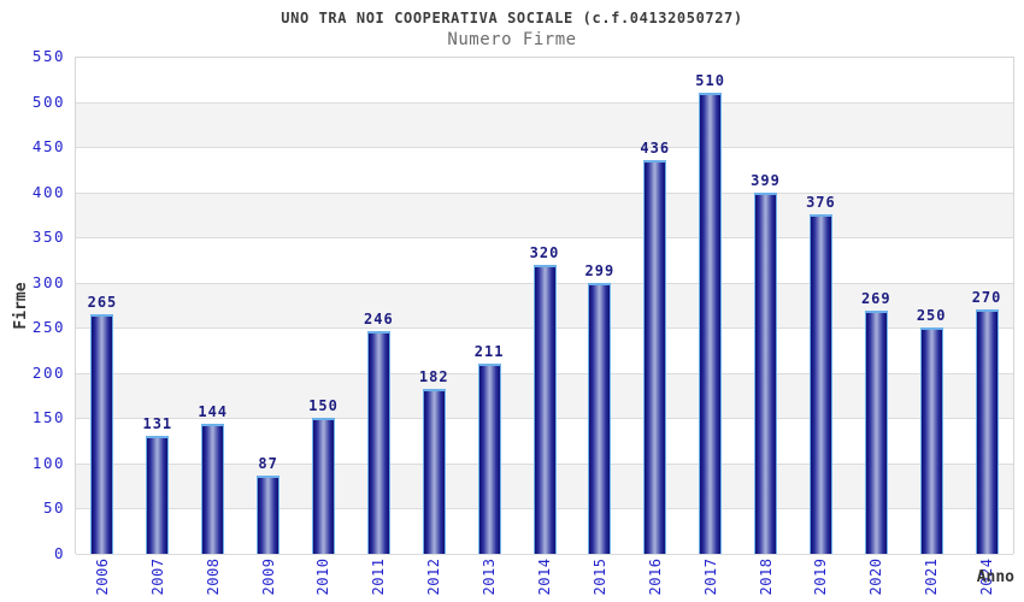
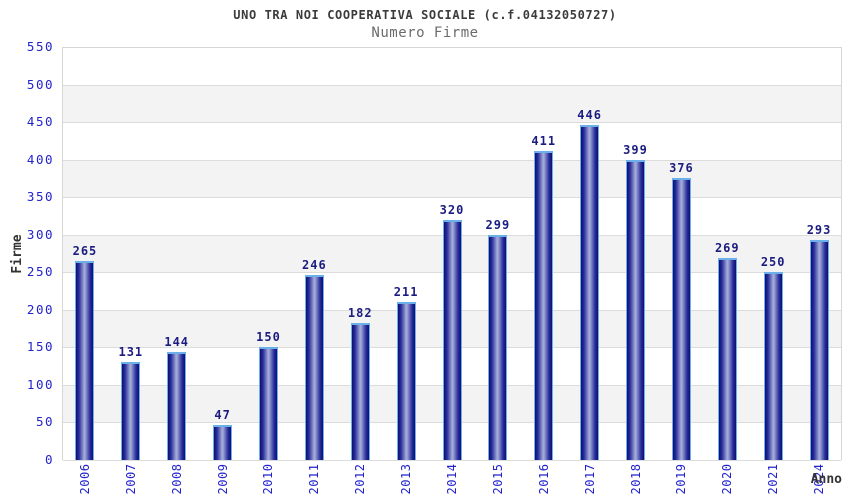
2009: 87 -> 47
2016: 436 -> 411
2017: 510 -> 446
2024: 270 -> 293
